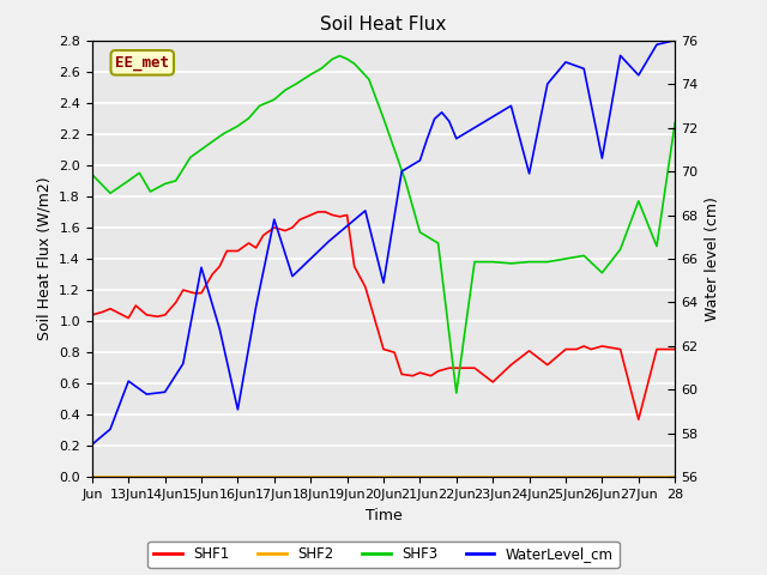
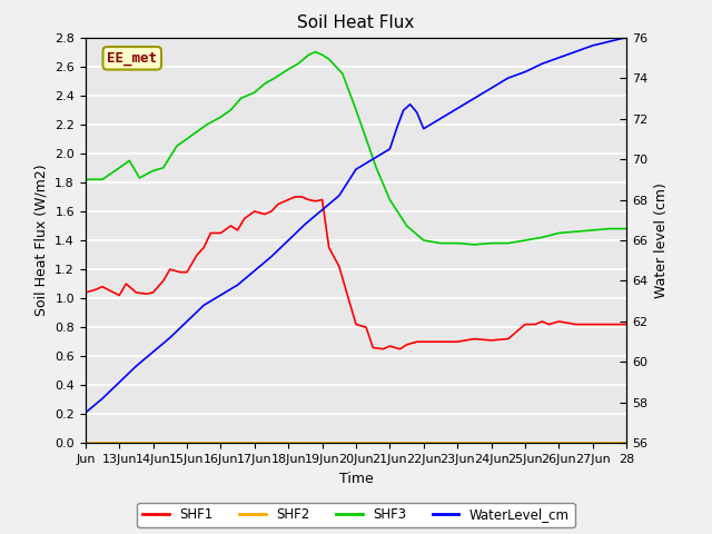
SHF3/Jun: 1.94 -> 1.82
WaterLevel_cm/13Jun: 60.4 -> 59.0
WaterLevel_cm/14Jun: 59.9 -> 60.5
WaterLevel_cm/15Jun: 65.6 -> 62.0
WaterLevel_cm/16Jun: 59.1 -> 63.3
WaterLevel_cm/17Jun: 67.8 -> 64.5
WaterLevel_cm/20Jun: 64.9 -> 69.5
SHF3/21Jun: 1.57 -> 1.68
SHF3/22Jun: 0.54 -> 1.40
SHF1/23Jun: 0.61 -> 0.70
SHF1/24Jun: 0.81 -> 0.71
WaterLevel_cm/24Jun: 69.9 -> 73.5
WaterLevel_cm/25Jun: 75.0 -> 74.3
SHF3/26Jun: 1.31 -> 1.45
WaterLevel_cm/26Jun: 70.6 -> 75.0
SHF1/27Jun: 0.37 -> 0.82
SHF3/27Jun: 1.77 -> 1.47
WaterLevel_cm/27Jun: 74.4 -> 75.6
SHF3/28: 2.27 -> 1.48
